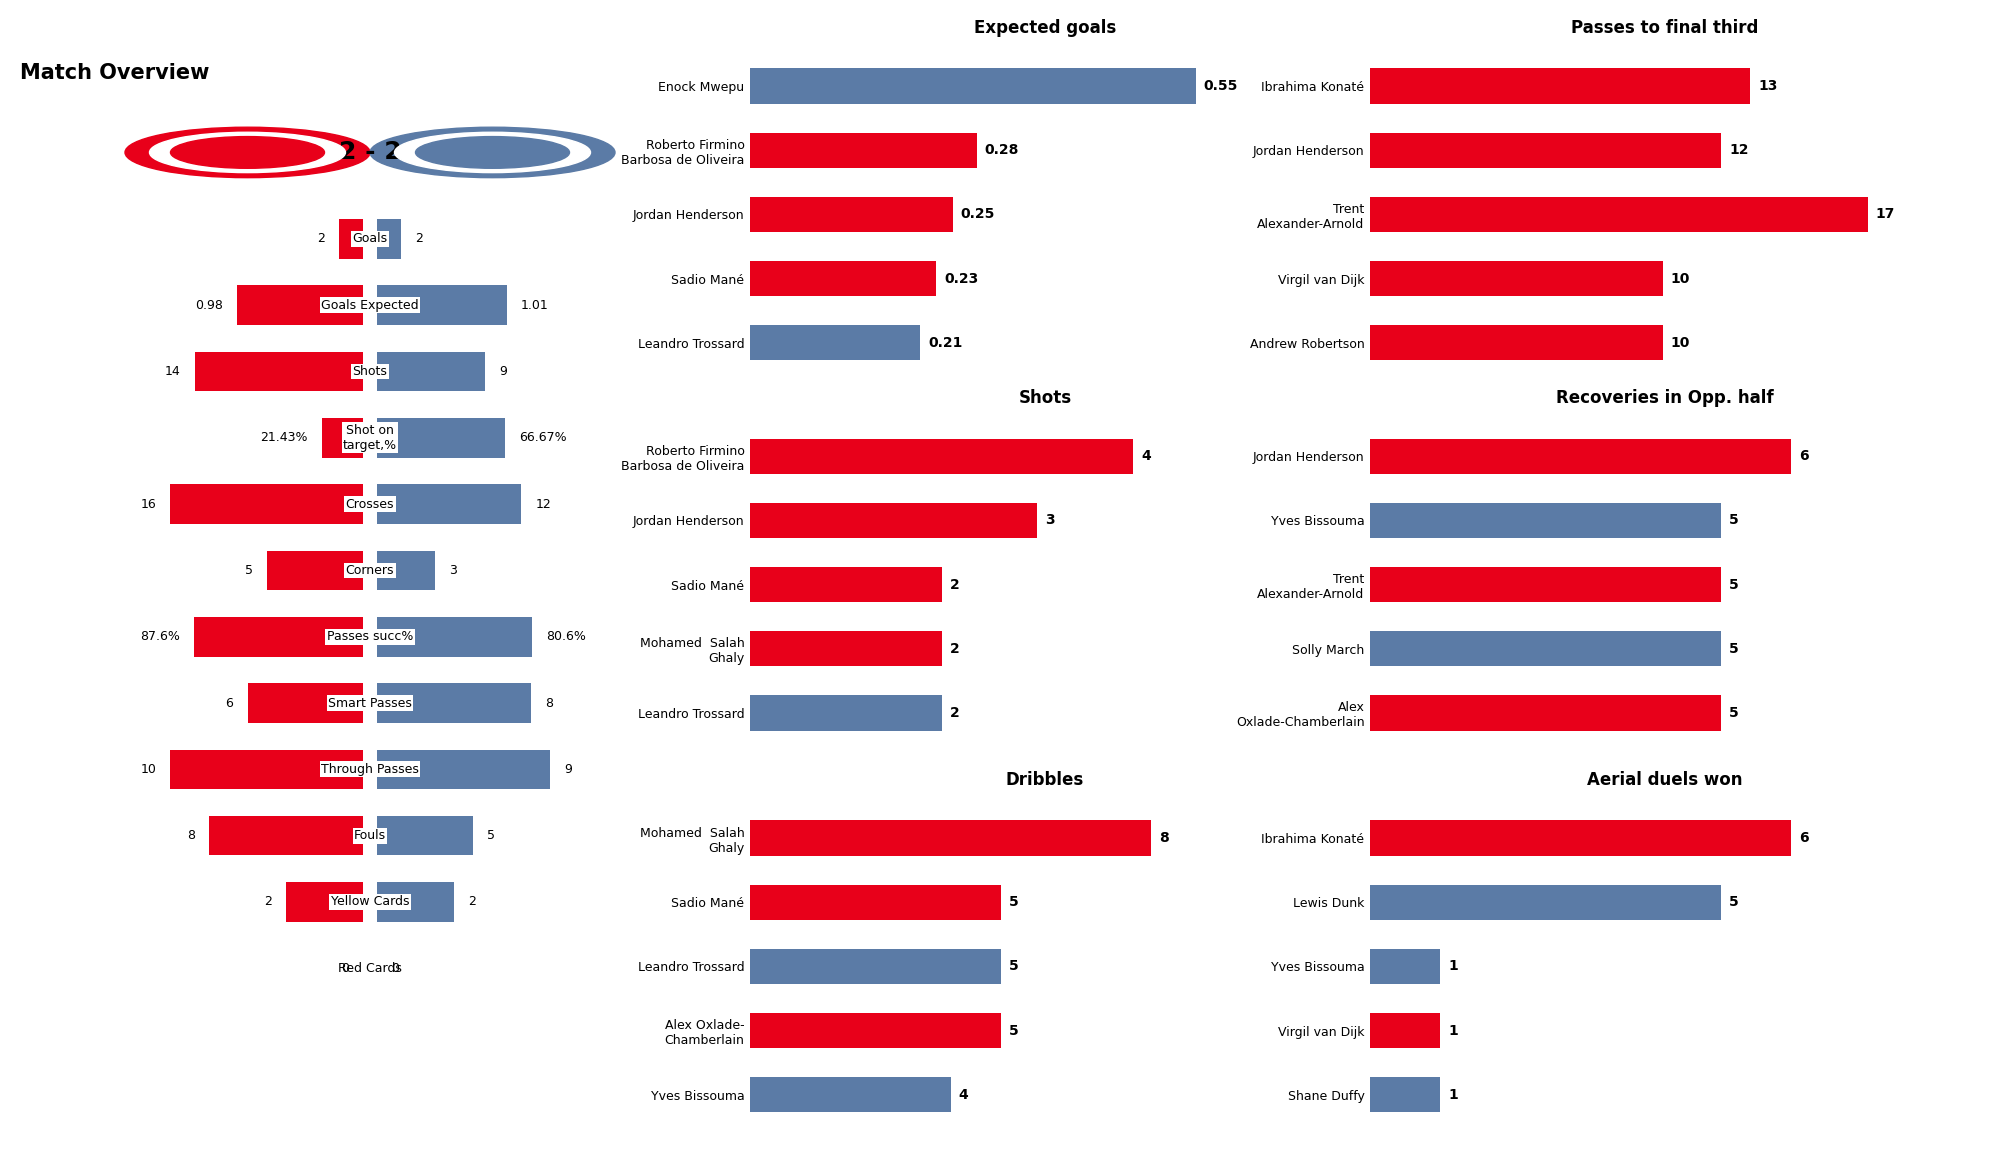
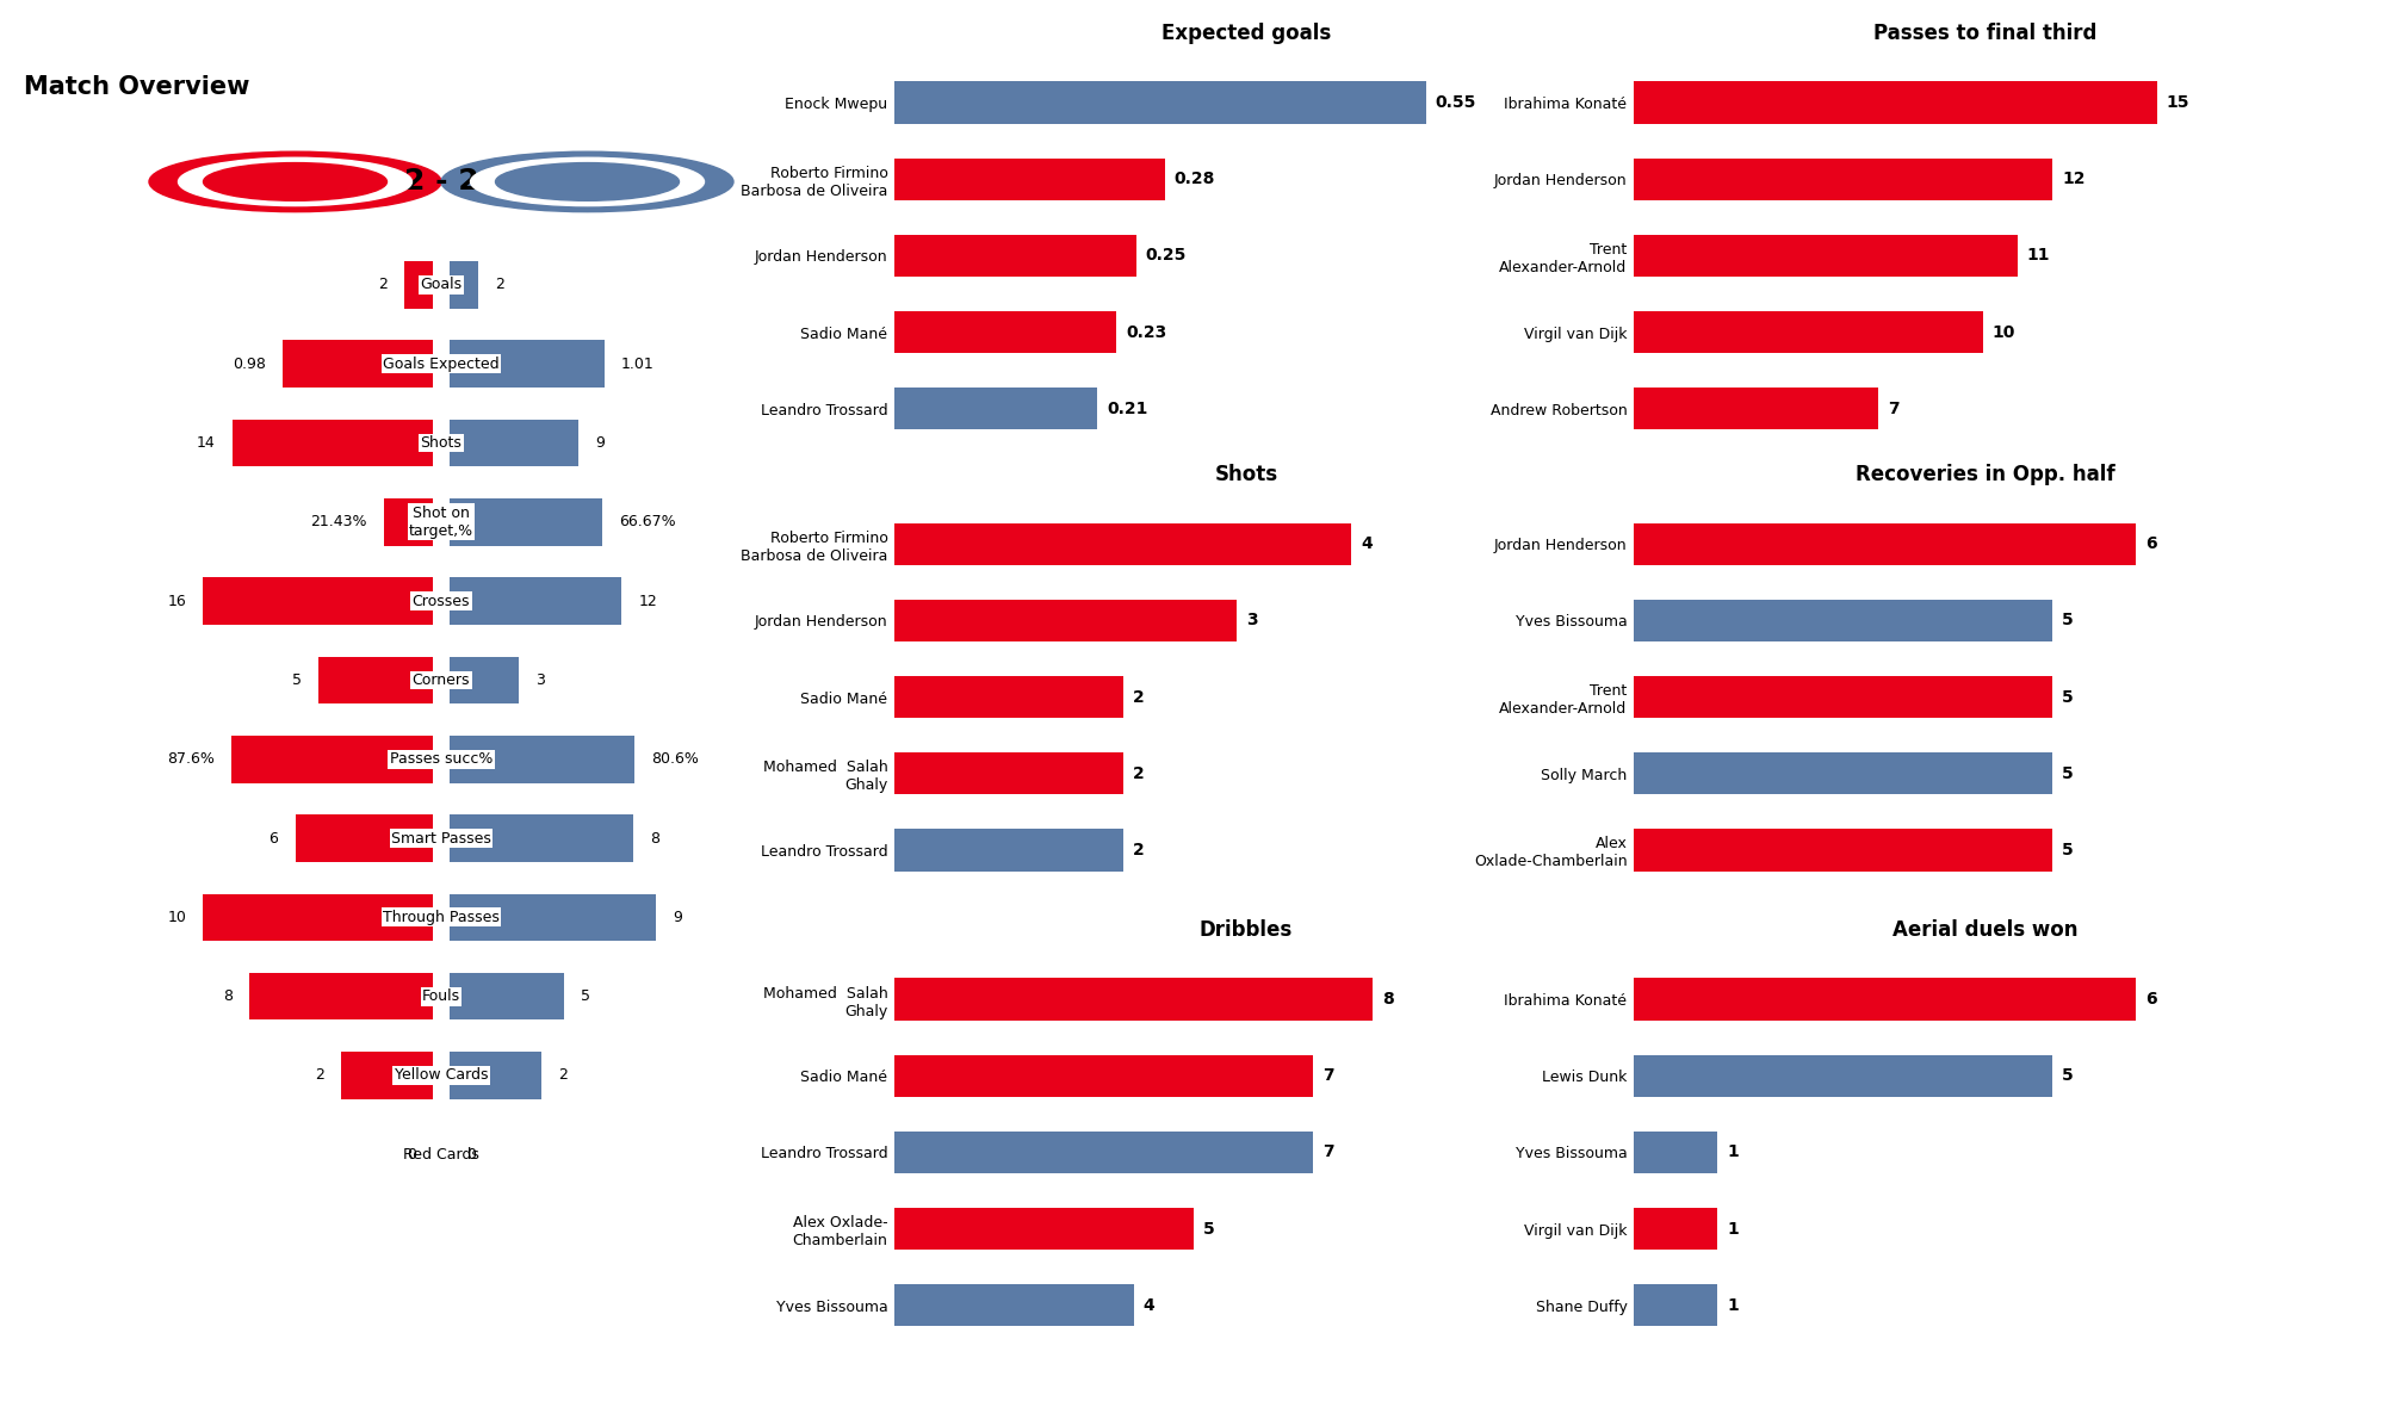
Passes to final third/Ibrahima Konaté: 13 -> 15
Passes to final third/Trent Alexander-Arnold: 17 -> 11
Passes to final third/Andrew Robertson: 10 -> 7
Dribbles/Sadio Mané: 5 -> 7
Dribbles/Leandro Trossard: 5 -> 7
